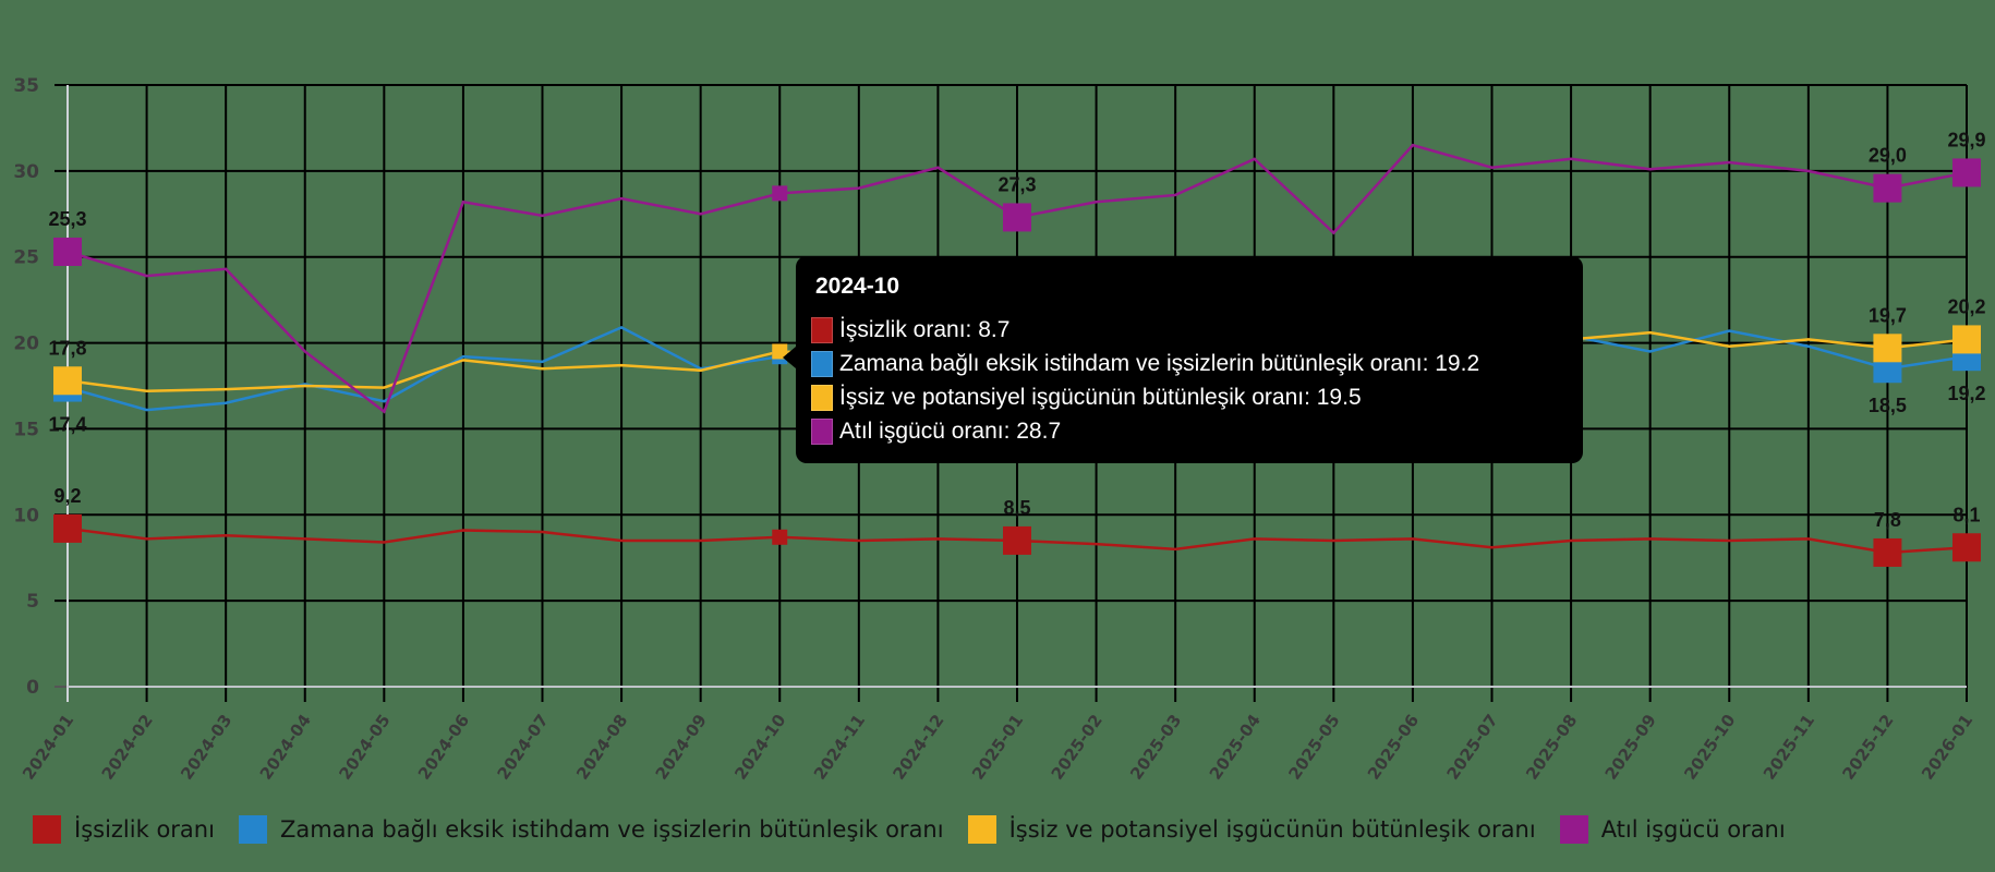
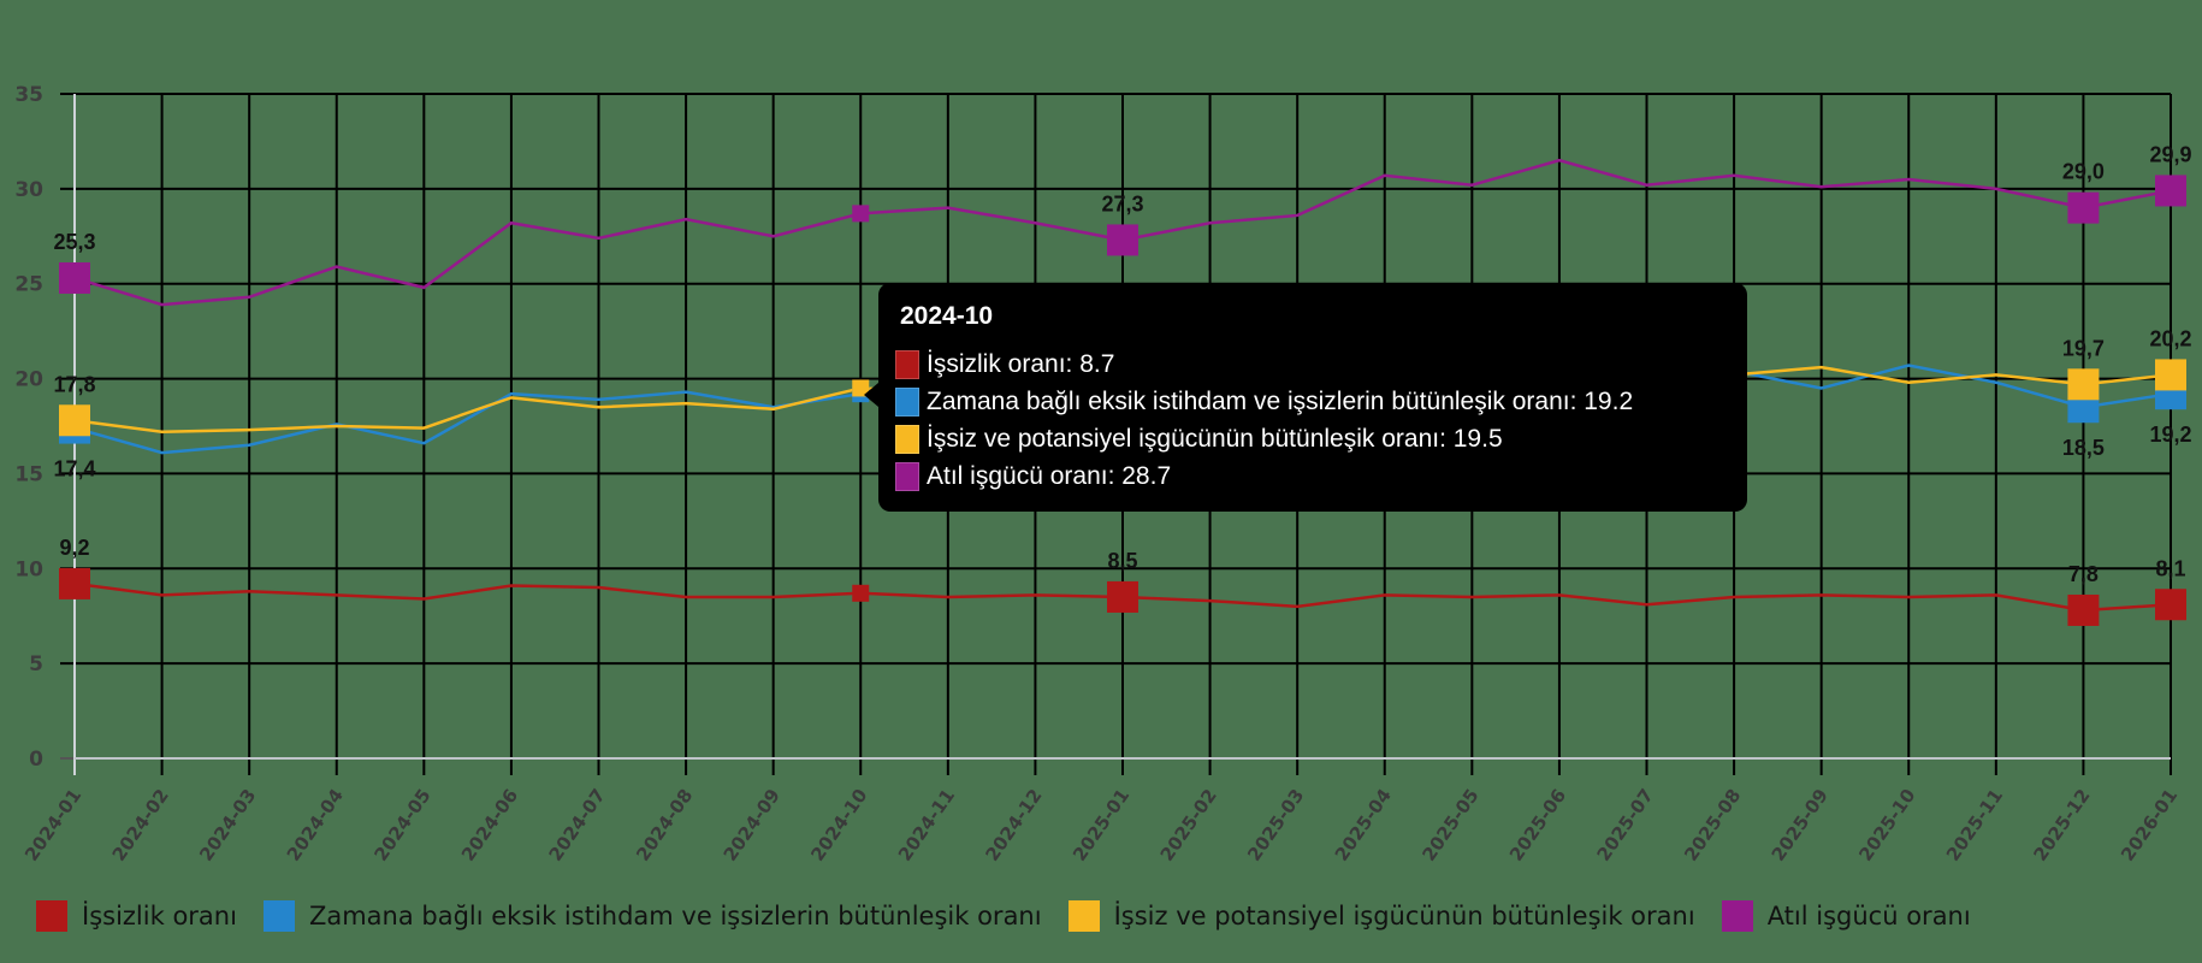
Atıl işgücü oranı/2024-04: 19.5 -> 25.9
Atıl işgücü oranı/2024-05: 16.0 -> 24.8
Zamana bağlı eksik istihdam ve işsizlerin bütünleşik oranı/2024-08: 20.9 -> 19.3
Atıl işgücü oranı/2024-12: 30.2 -> 28.2
Atıl işgücü oranı/2025-05: 26.4 -> 30.2
